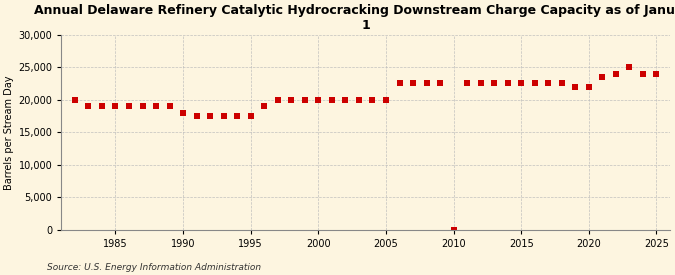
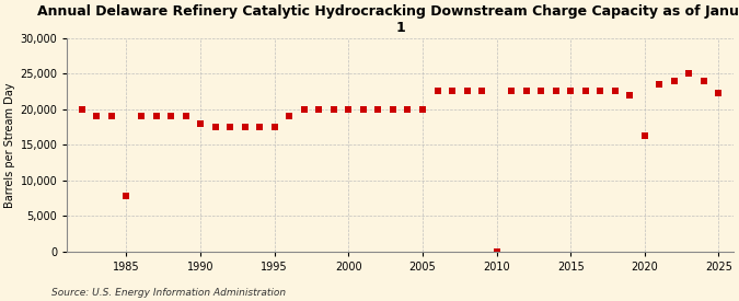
1985: 19,000 -> 7,800
2020: 22,000 -> 16,200
2025: 24,000 -> 22,200
